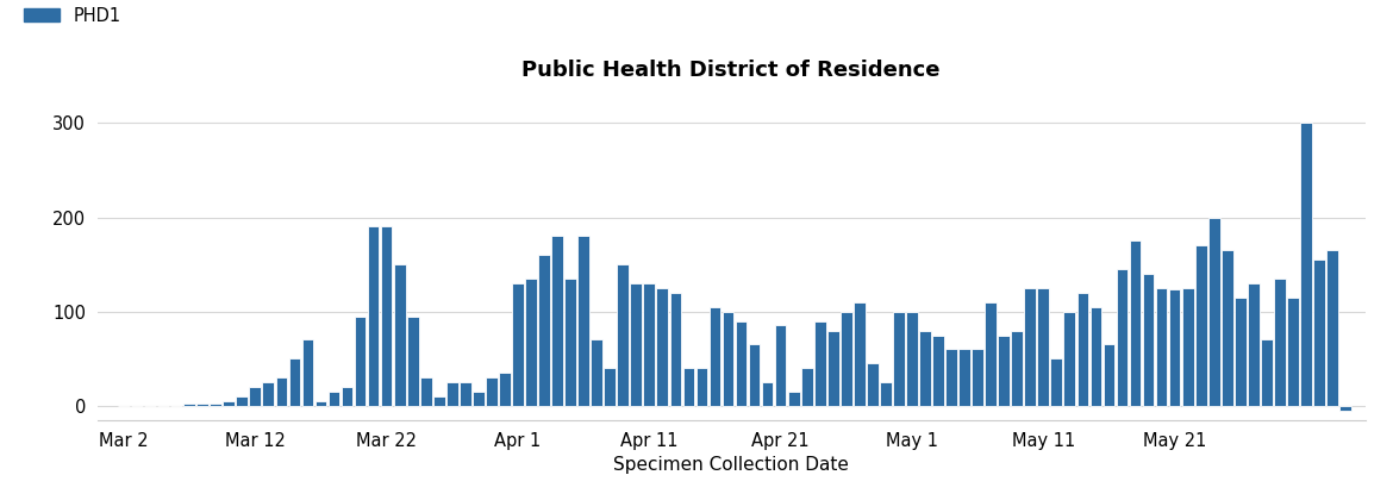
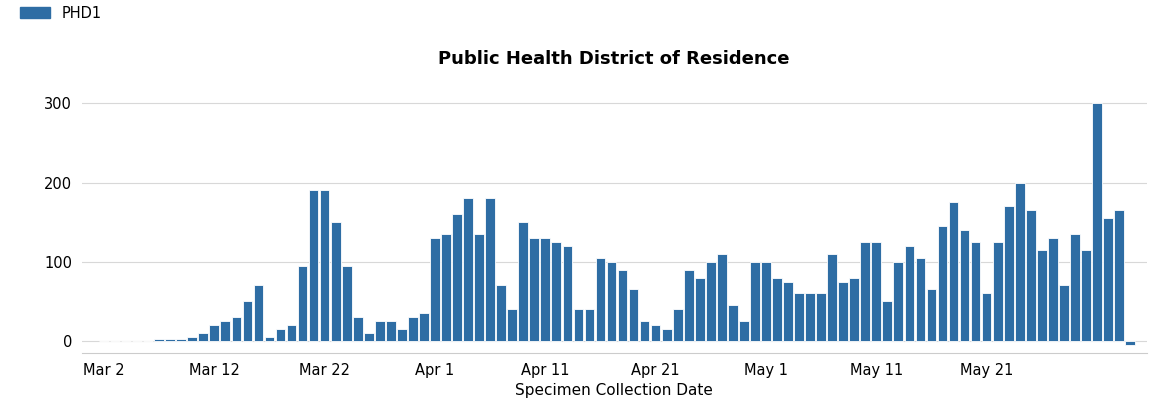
Apr 21: 86 -> 20
May 21: 124 -> 60
